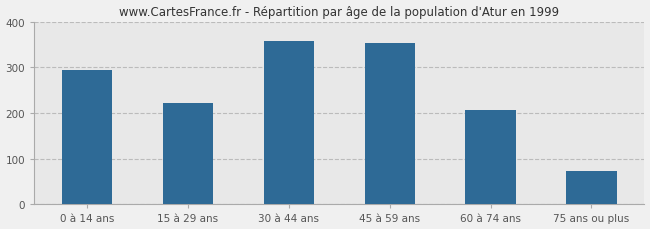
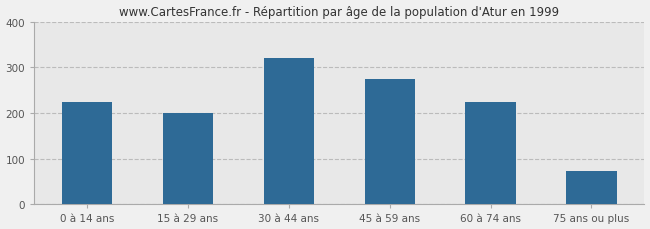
0 à 14 ans: 293 -> 225
15 à 29 ans: 222 -> 200
30 à 44 ans: 358 -> 320
45 à 59 ans: 352 -> 275
60 à 74 ans: 206 -> 225
